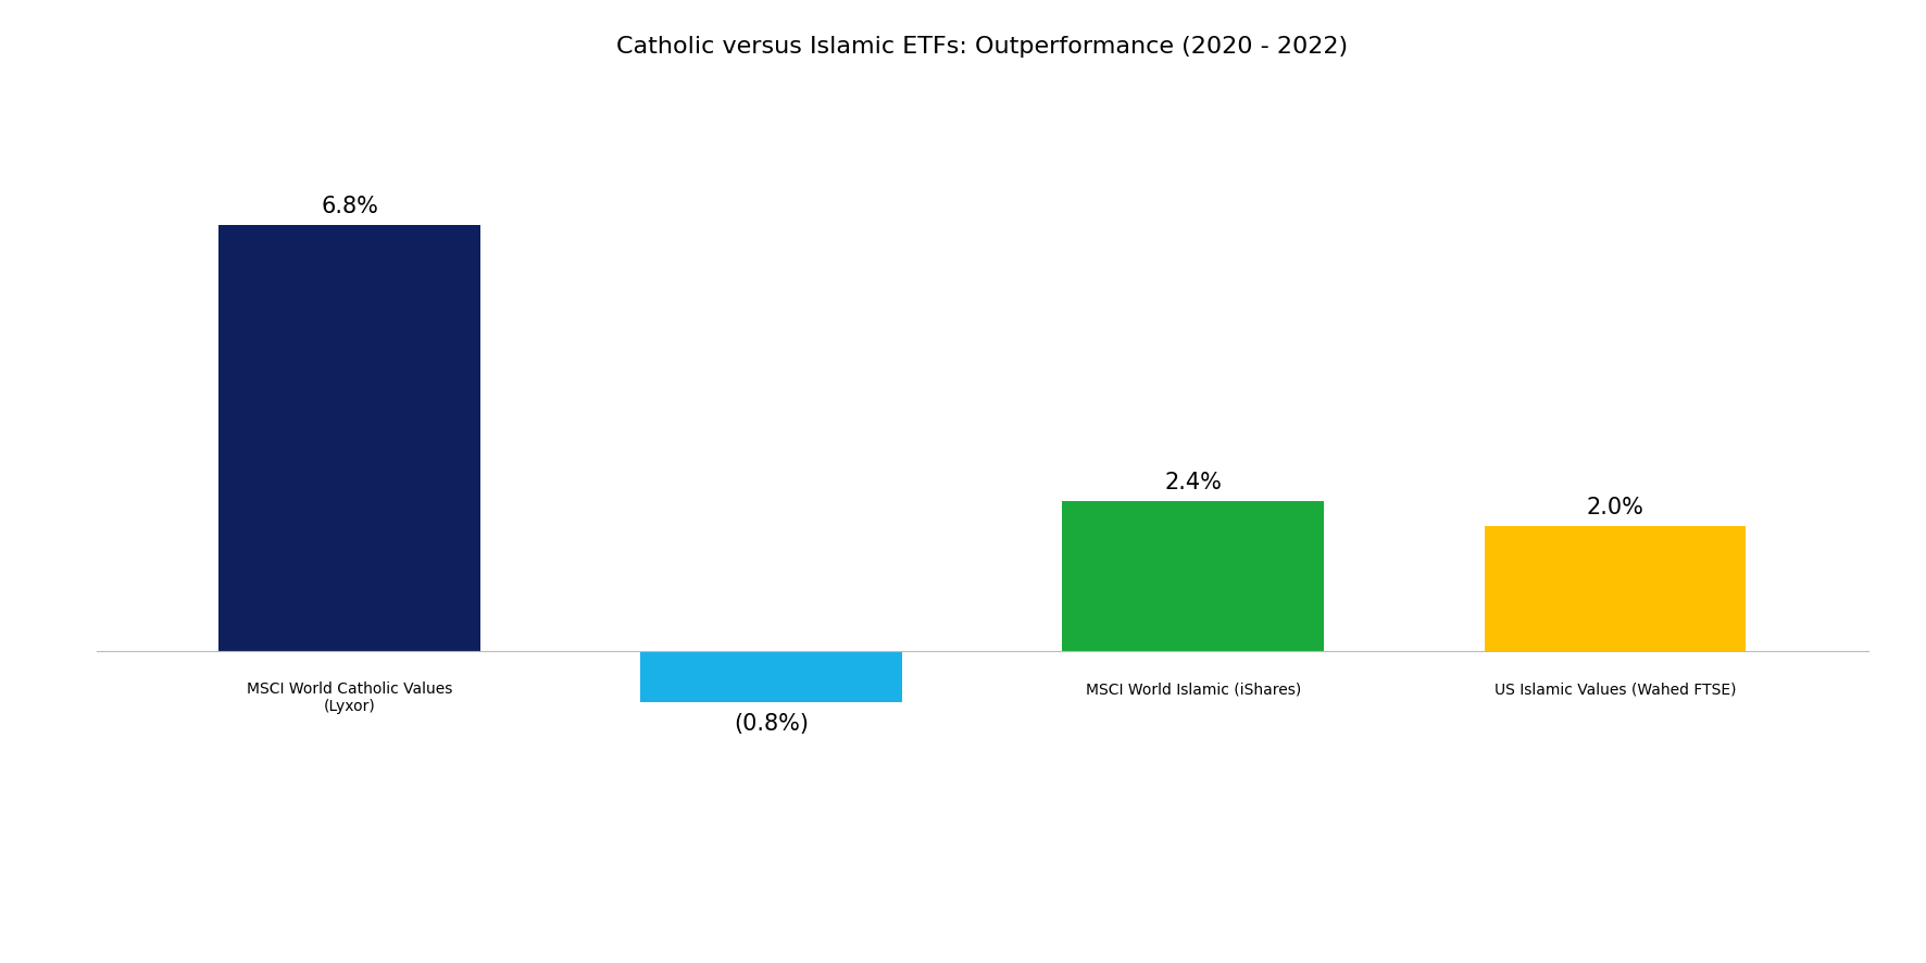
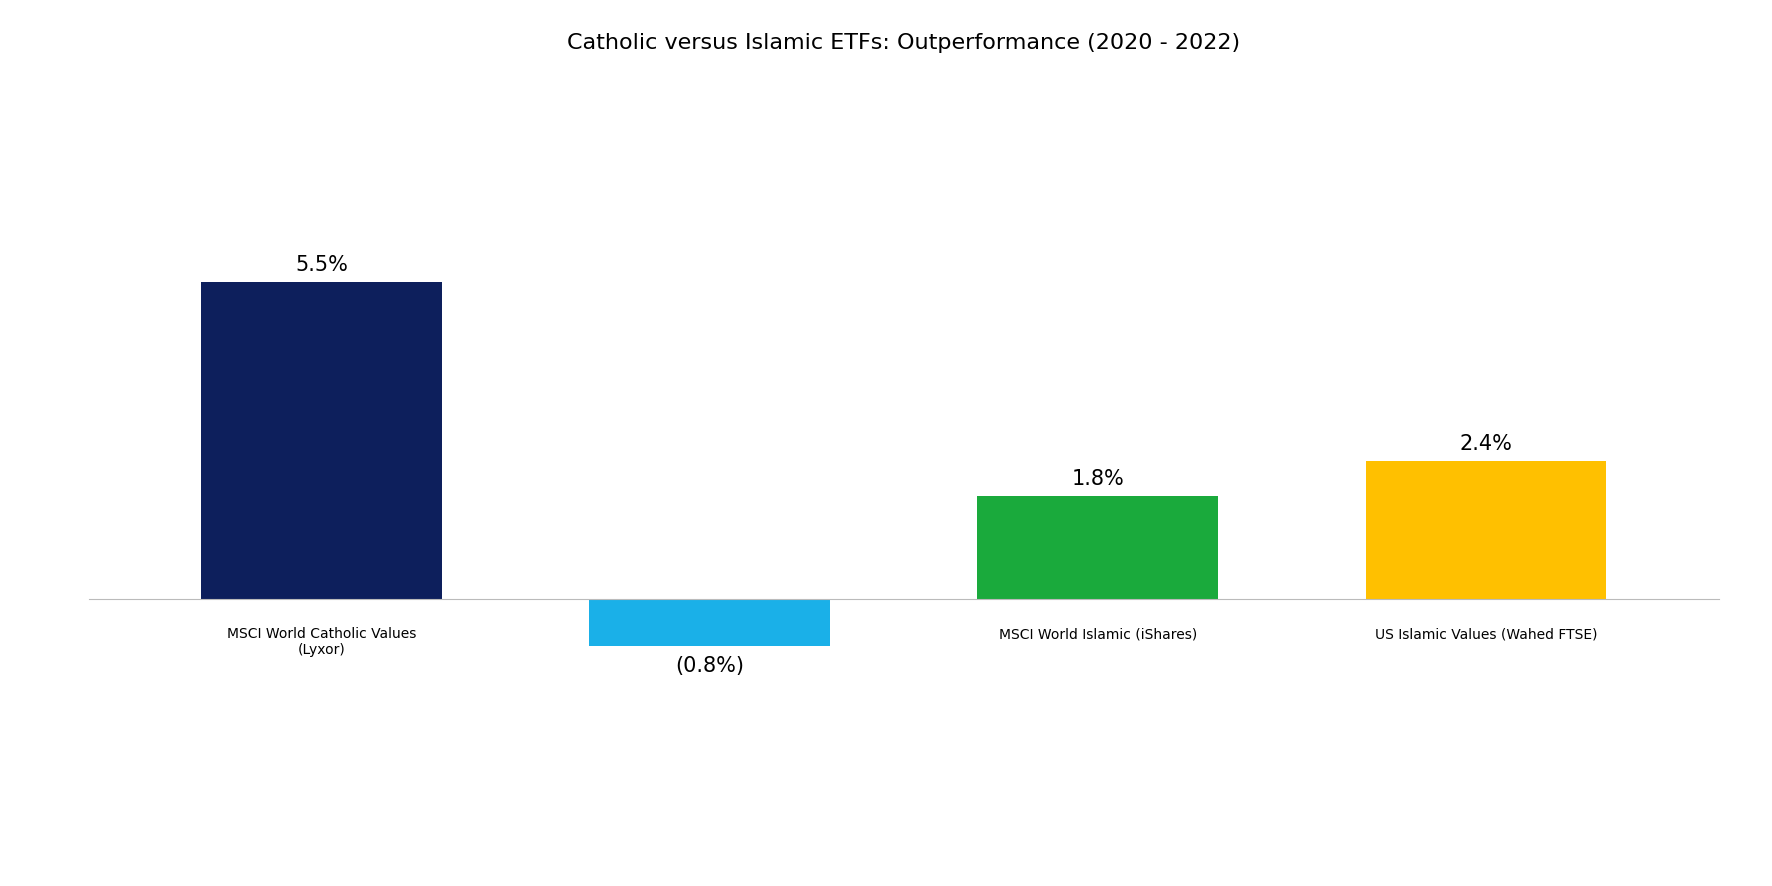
MSCI World Catholic Values (Lyxor): 6.8% -> 5.5%
MSCI World Islamic (iShares): 2.4% -> 1.8%
US Islamic Values (Wahed FTSE): 2.0% -> 2.4%
